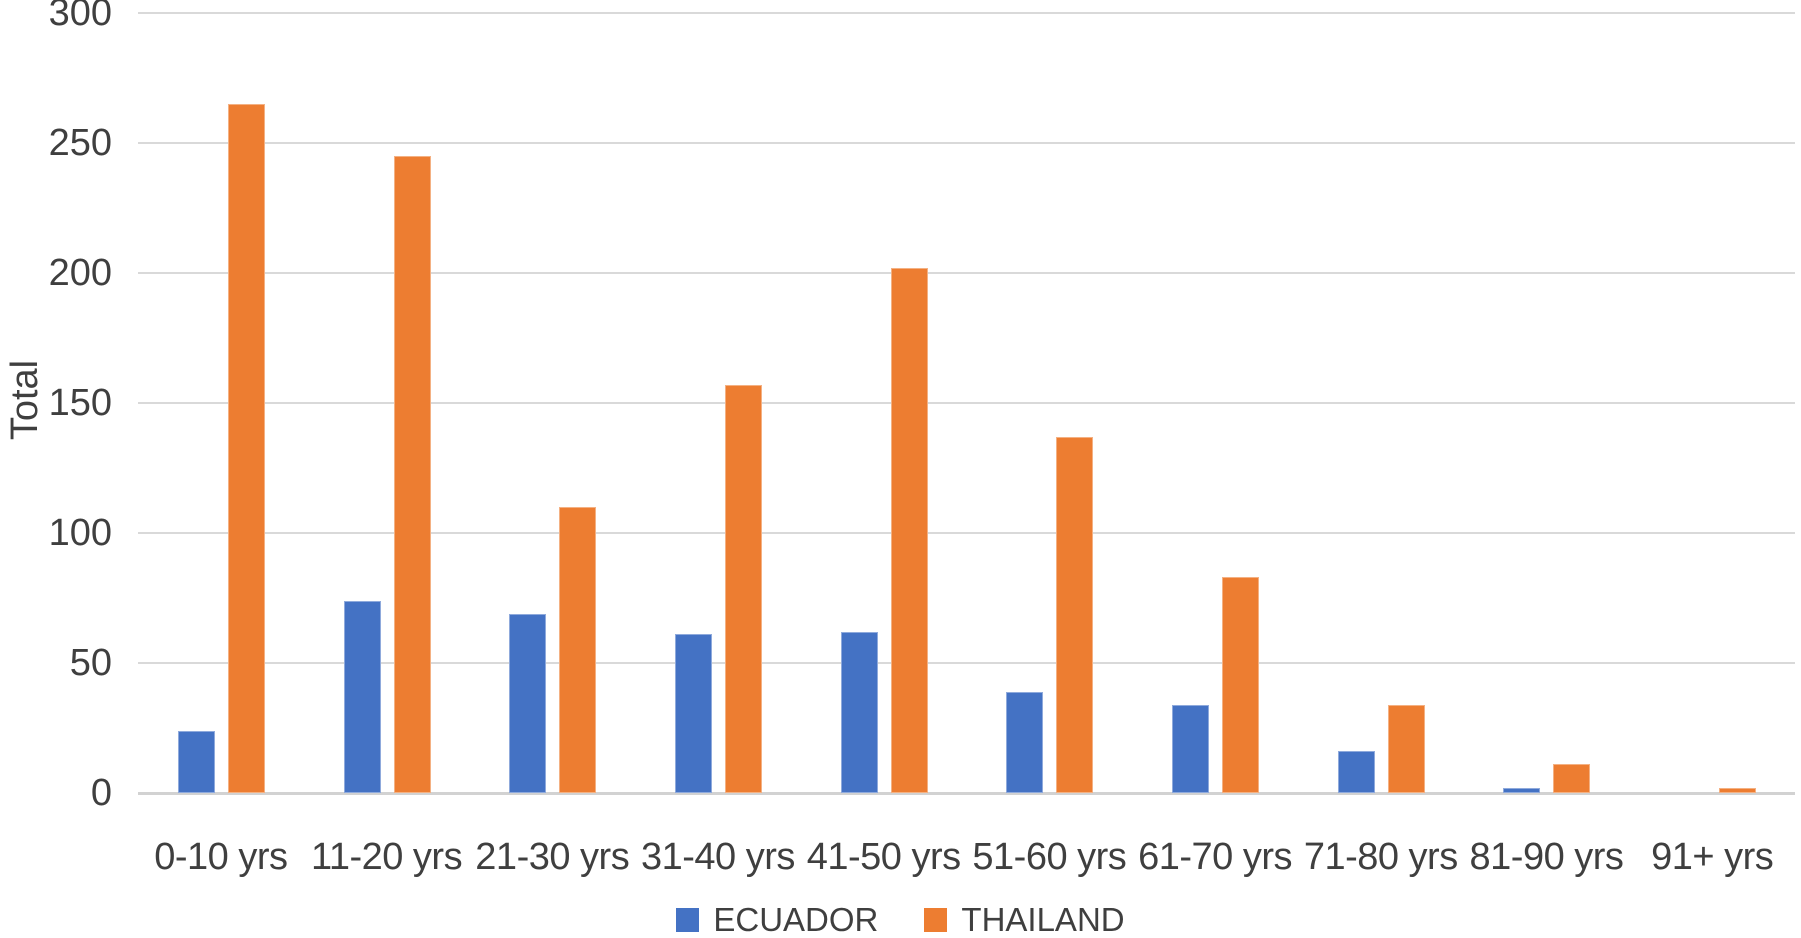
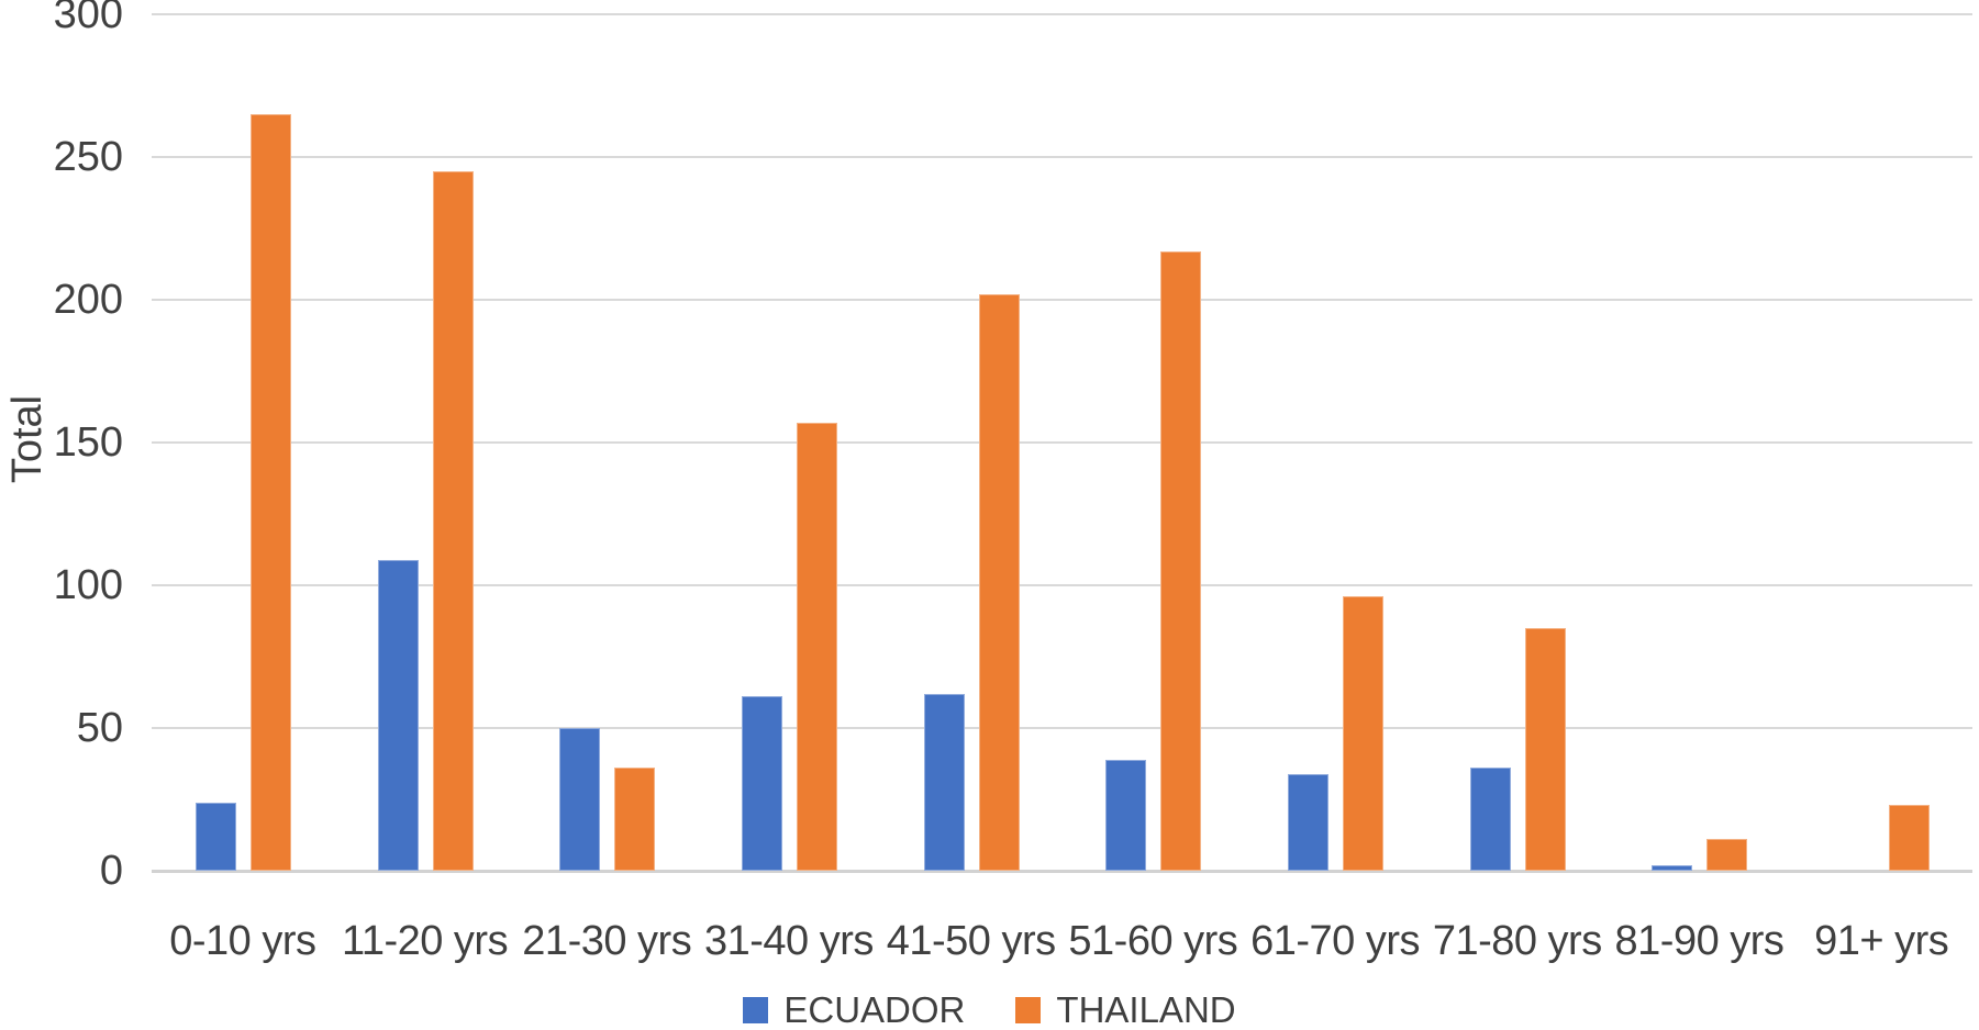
ECUADOR/11-20 yrs: 74 -> 109
ECUADOR/21-30 yrs: 69 -> 50
THAILAND/21-30 yrs: 110 -> 36
THAILAND/51-60 yrs: 137 -> 217
THAILAND/61-70 yrs: 83 -> 96
ECUADOR/71-80 yrs: 16 -> 36
THAILAND/71-80 yrs: 34 -> 85
THAILAND/91+ yrs: 2 -> 23
